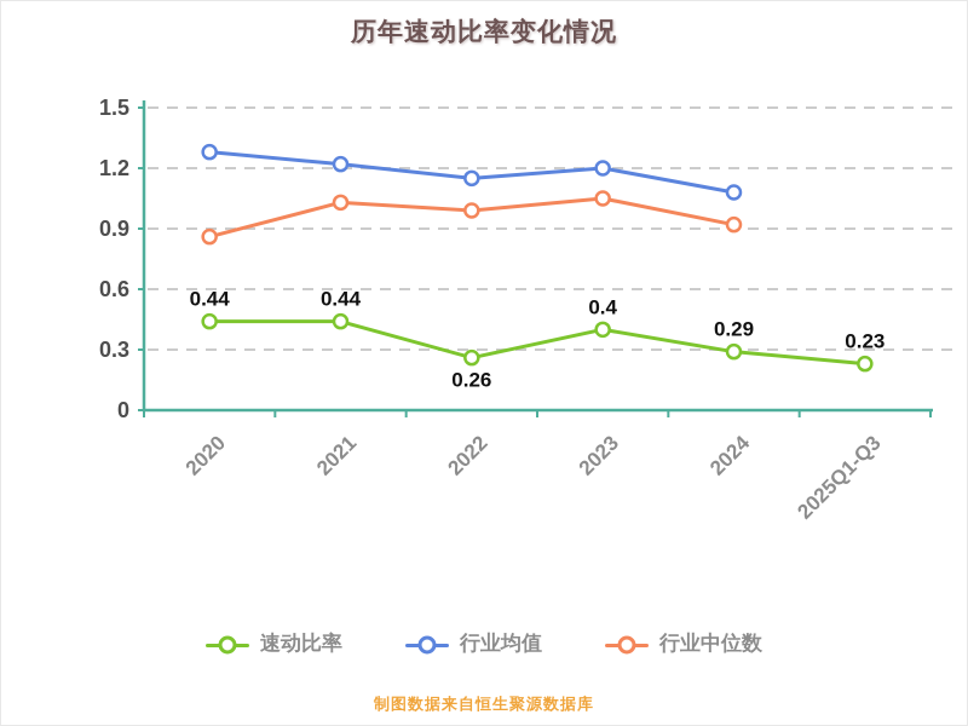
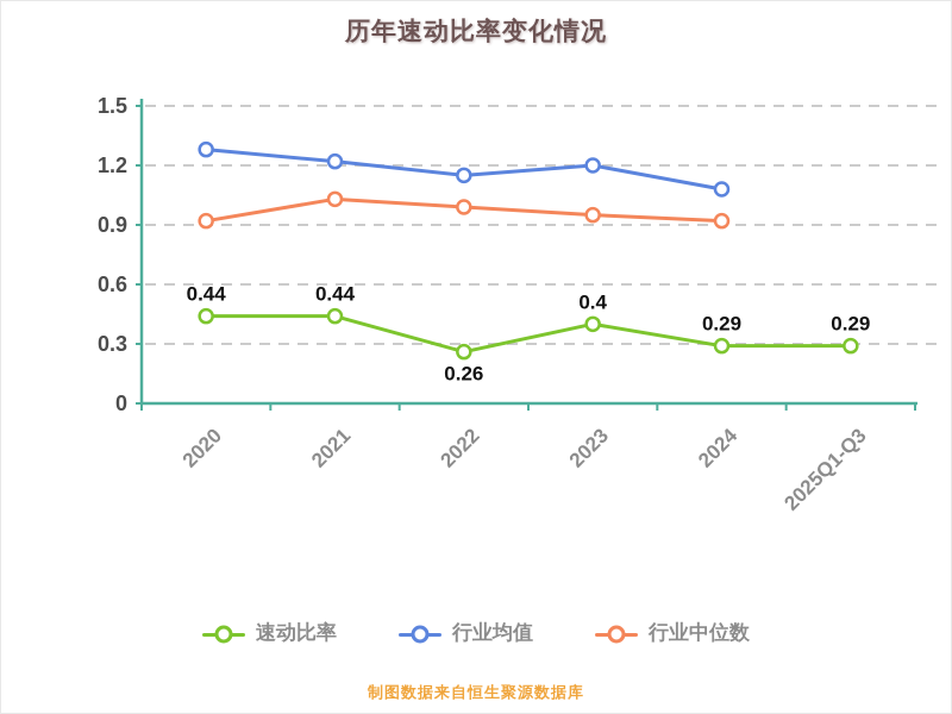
行业中位数/2020: 0.86 -> 0.92
行业中位数/2023: 1.05 -> 0.95
速动比率/2025Q1-Q3: 0.23 -> 0.29
